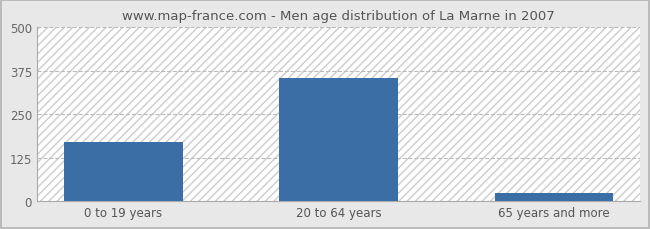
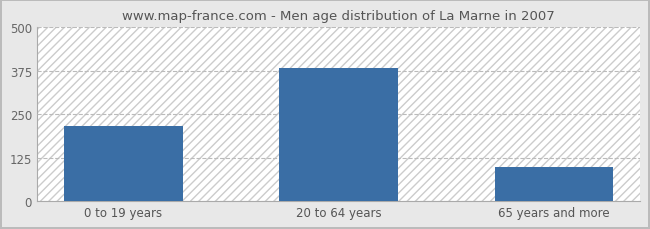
0 to 19 years: 170 -> 215
20 to 64 years: 355 -> 383
65 years and more: 25 -> 98
